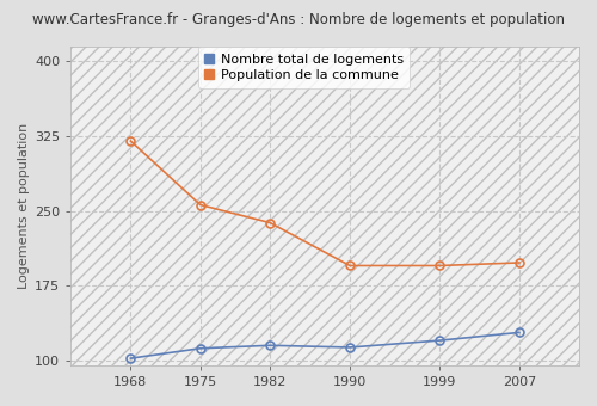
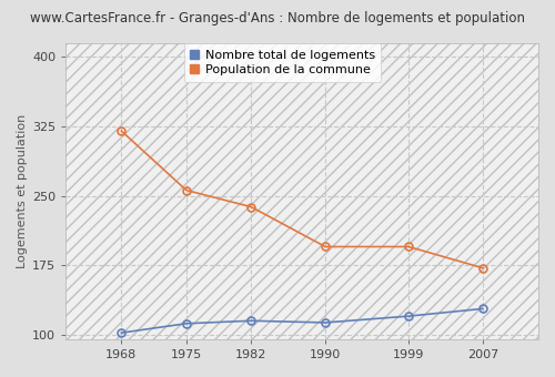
Population de la commune/2007: 198 -> 172
